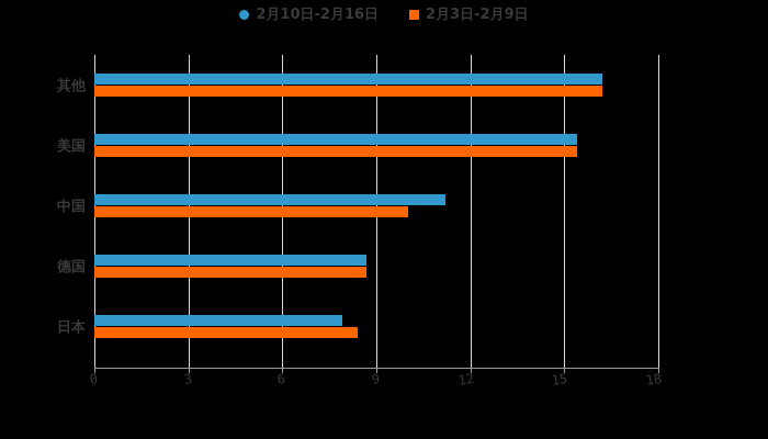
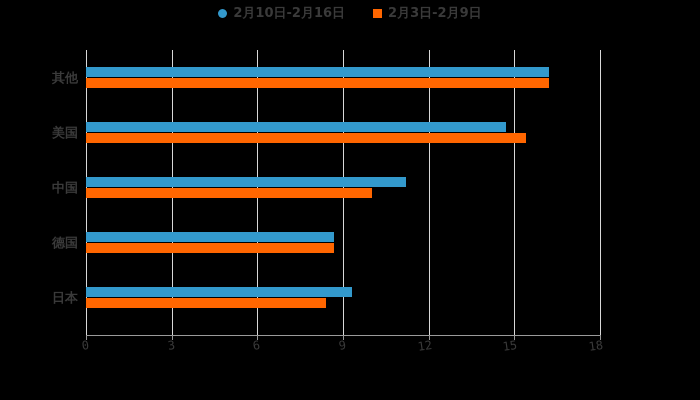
2月10日-2月16日/美国: 15.4 -> 14.7
2月10日-2月16日/日本: 7.9 -> 9.3
